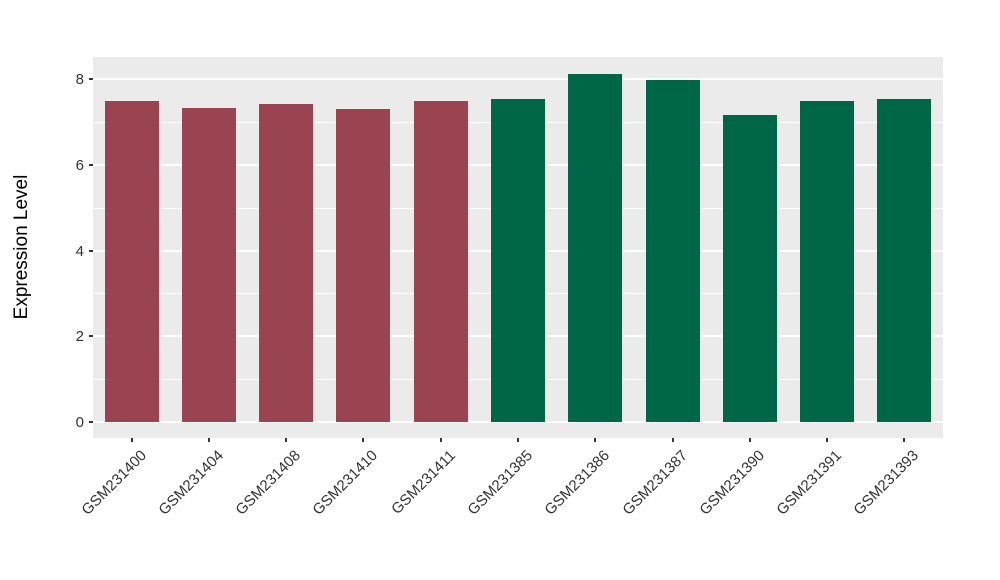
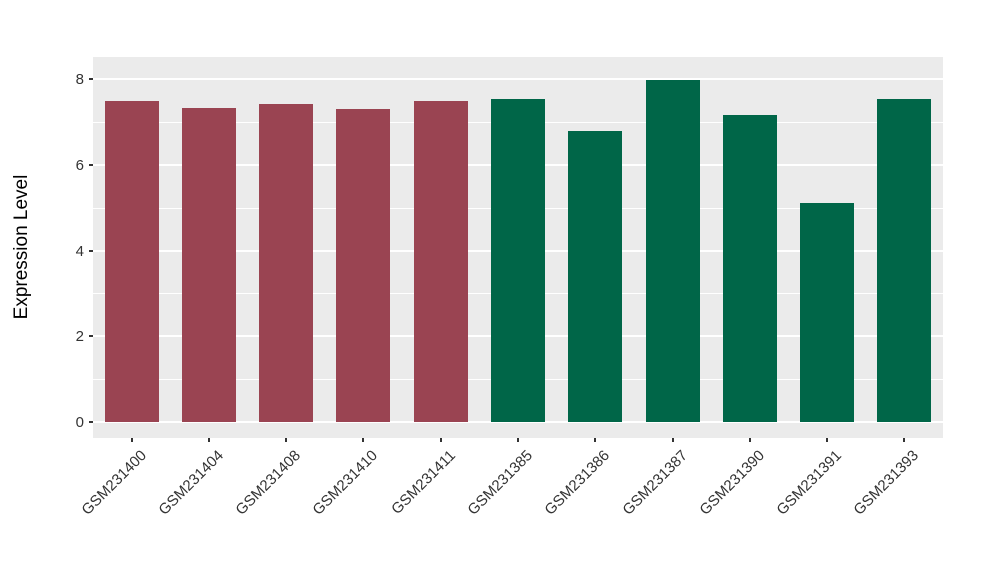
GSM231386: 8.1 -> 6.8
GSM231391: 7.5 -> 5.1
